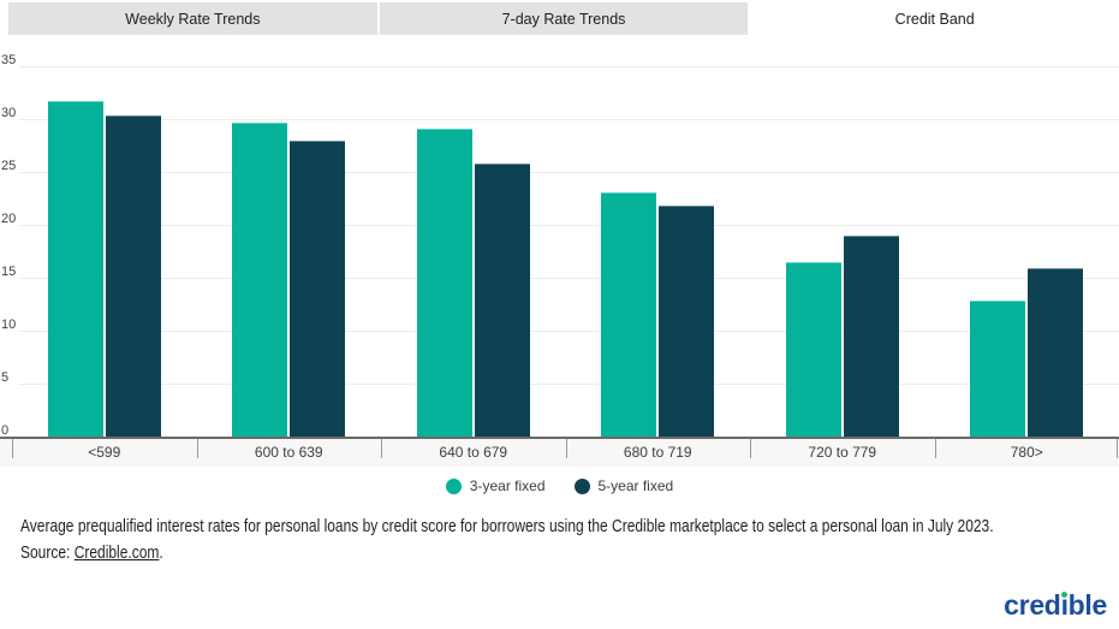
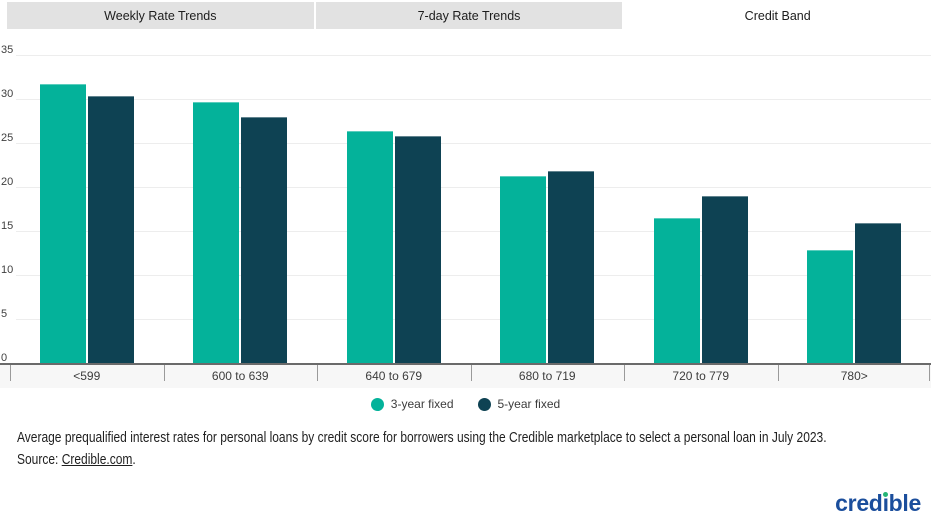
3-year fixed/640 to 679: 29 -> 26
3-year fixed/680 to 719: 23 -> 21
